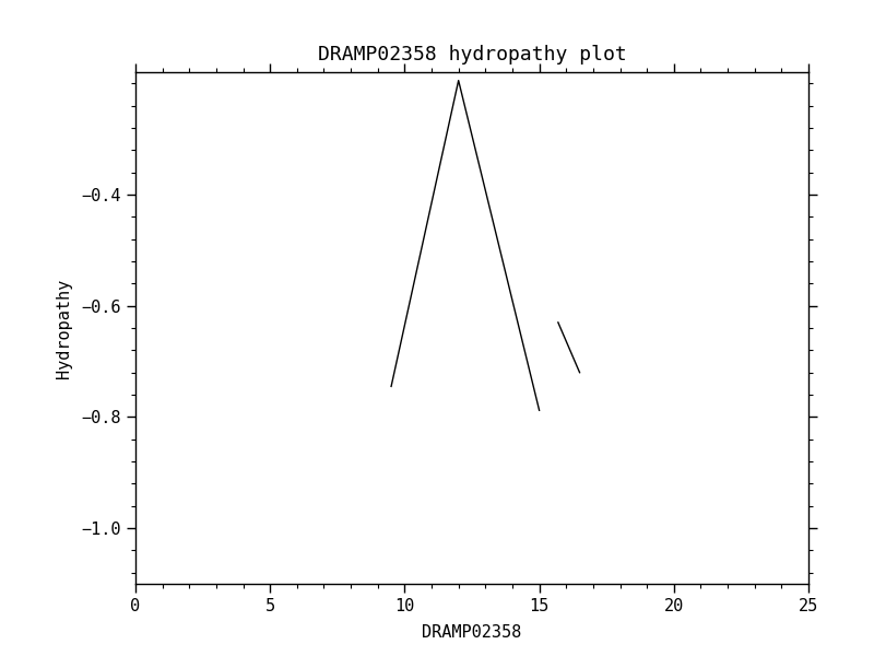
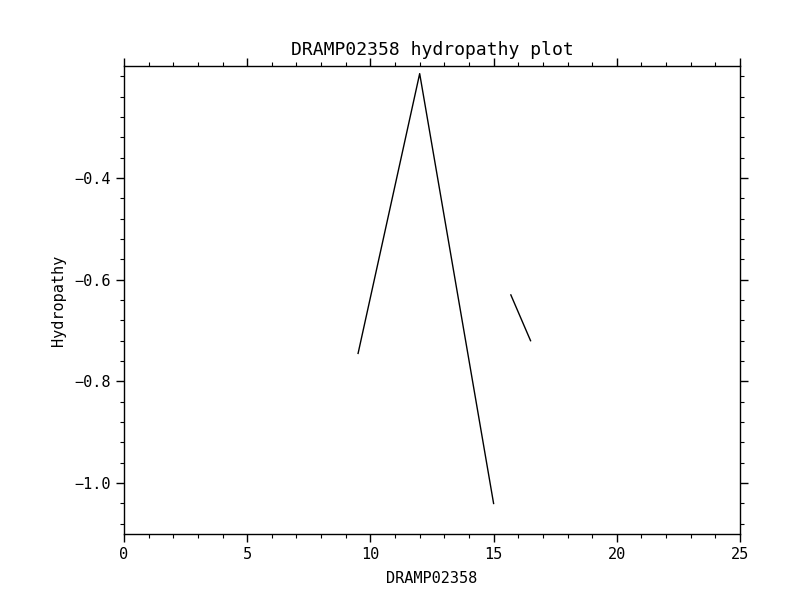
15: -0.788 -> -1.040
